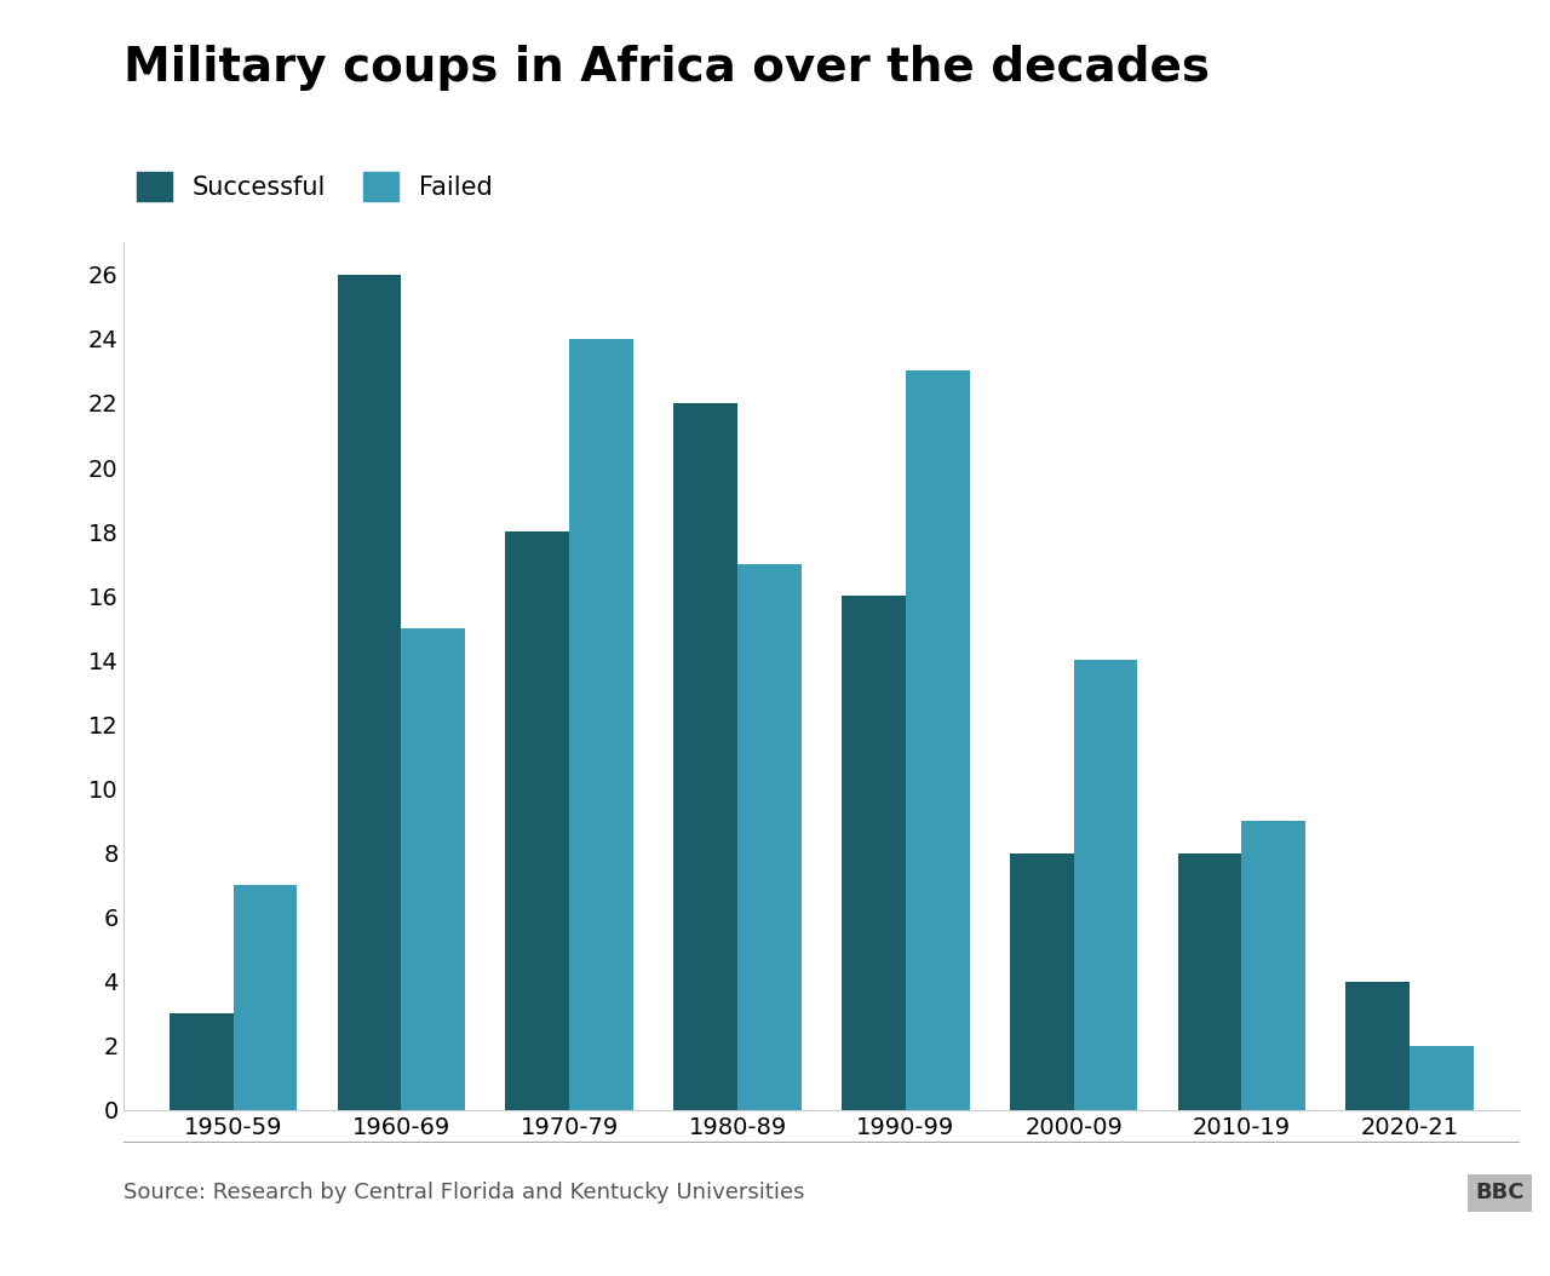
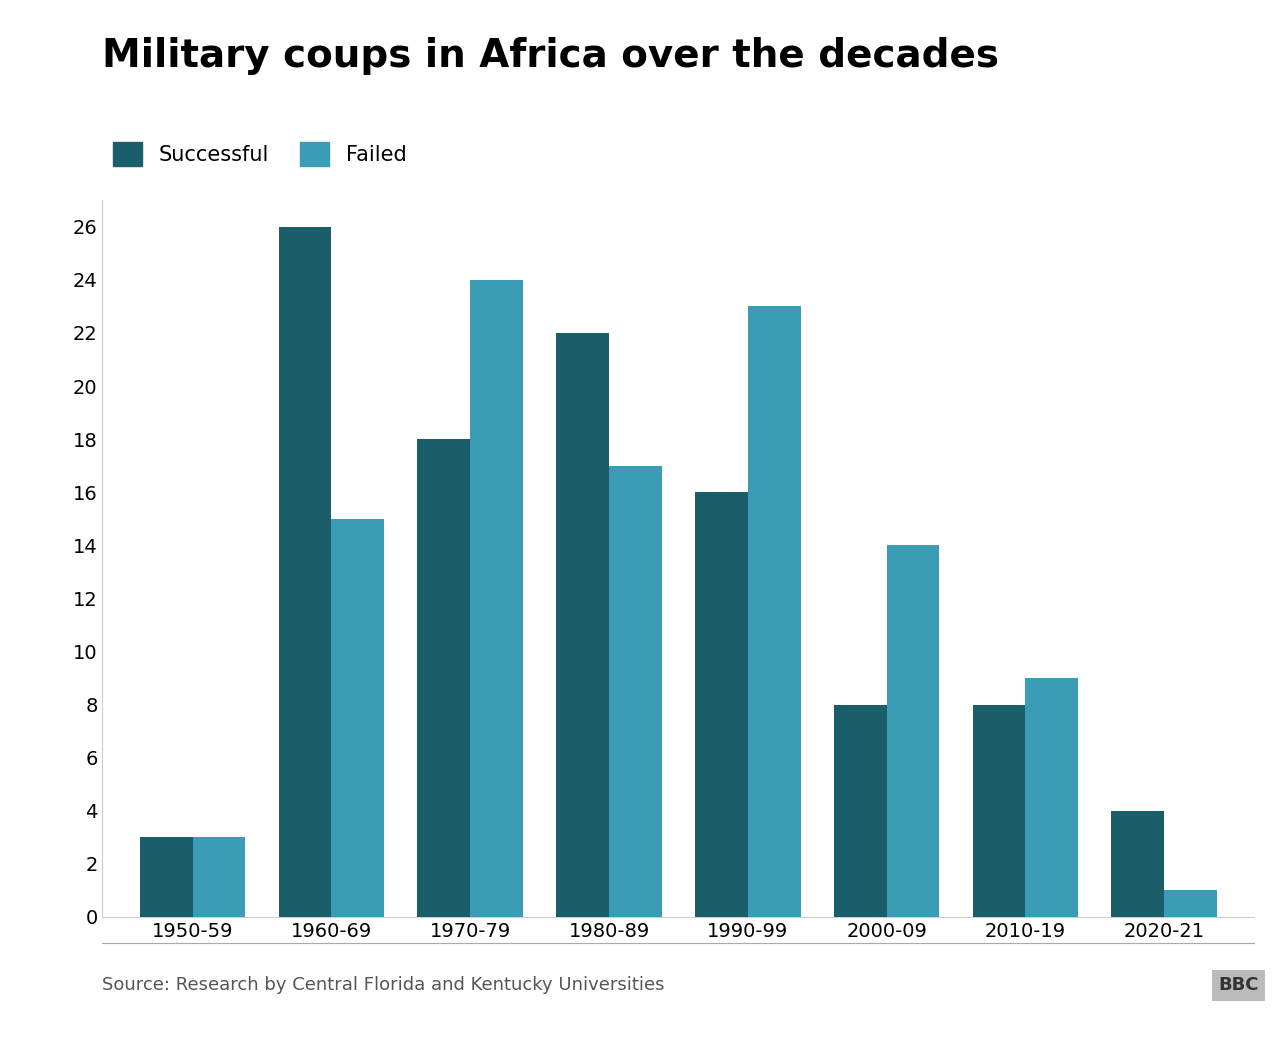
Failed/1950-59: 7 -> 3
Failed/2020-21: 2 -> 1
